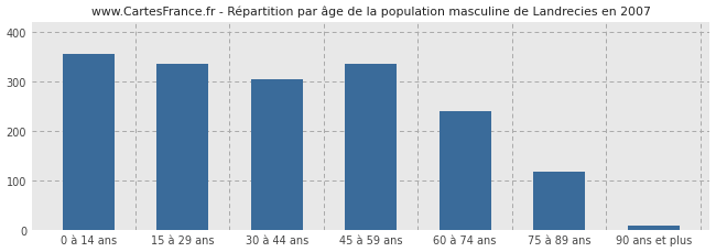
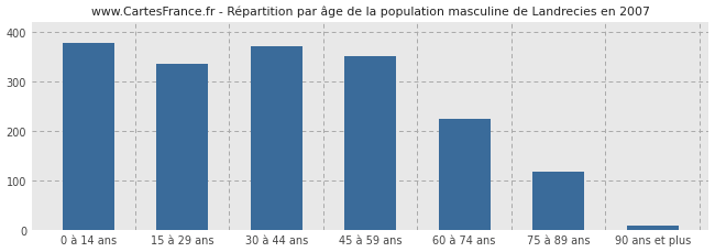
0 à 14 ans: 355 -> 378
30 à 44 ans: 305 -> 370
45 à 59 ans: 335 -> 350
60 à 74 ans: 240 -> 225
